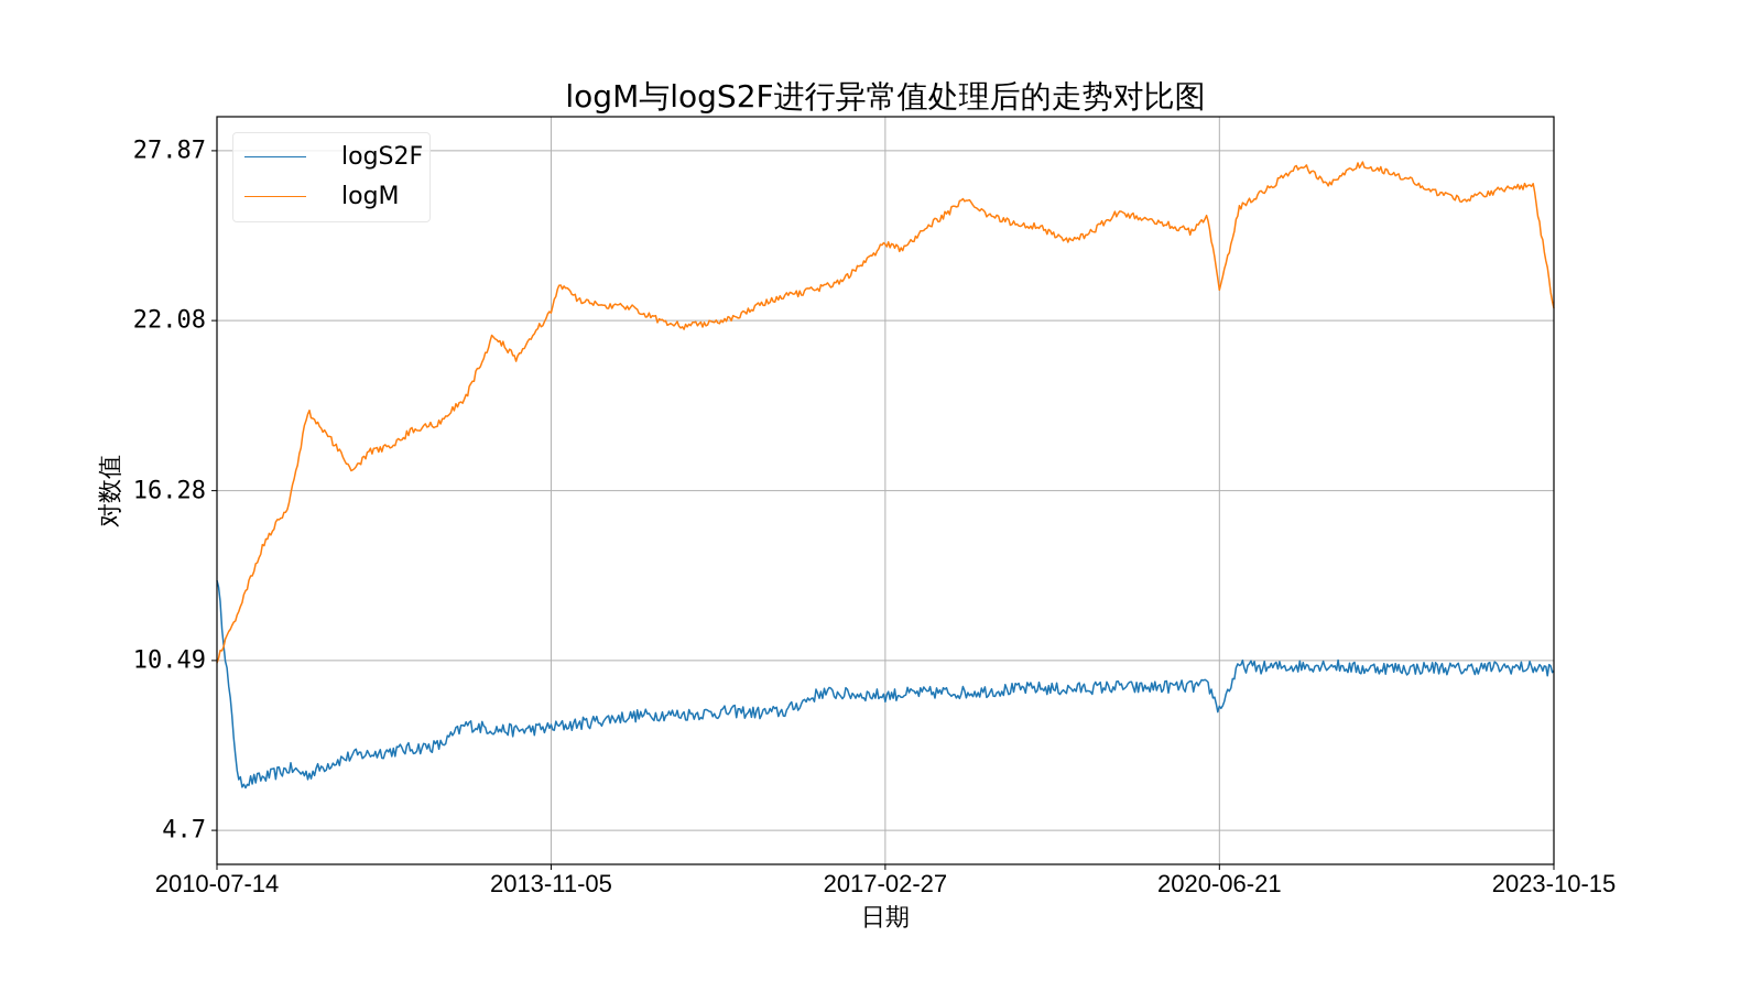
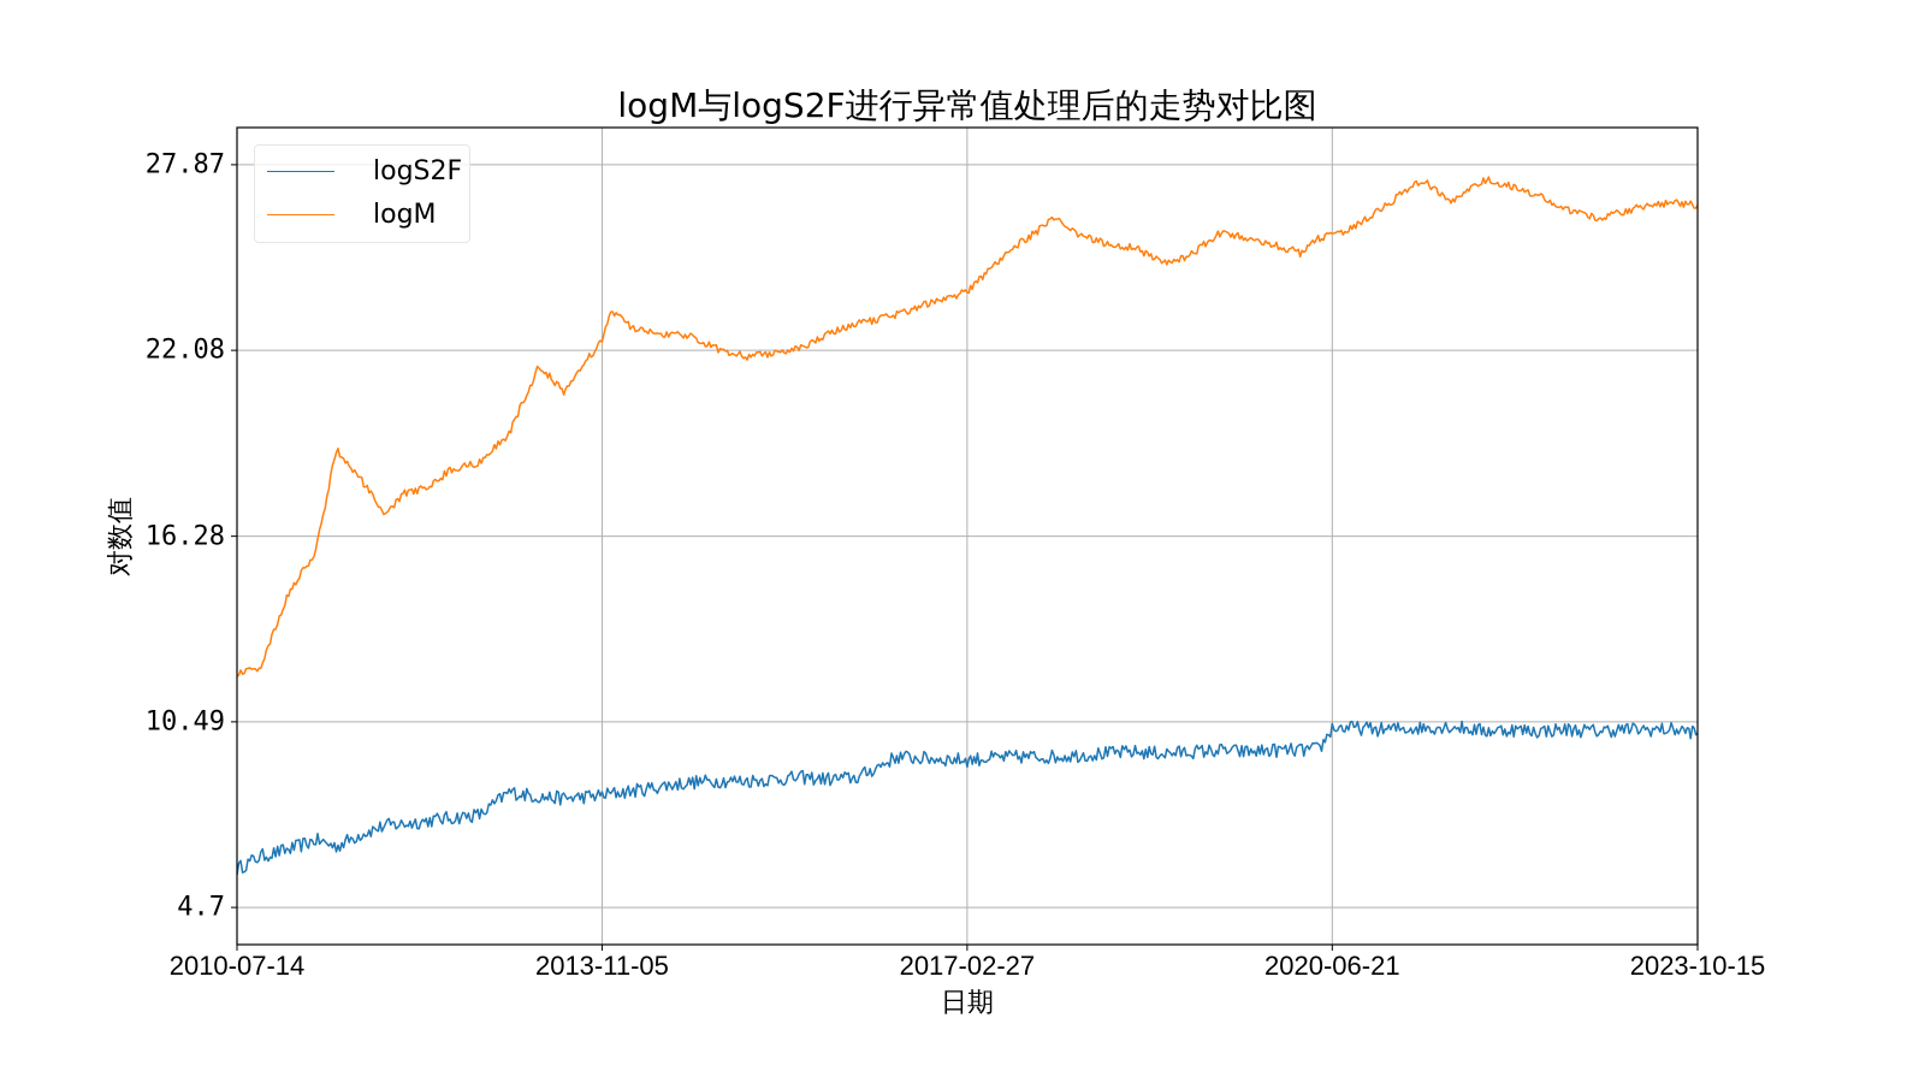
logS2F/2010-07-14: 13.4 -> 5.9
logM/2010-07-14: 10.5 -> 12.0
logM/2017-02-27: 24.7 -> 23.9
logS2F/2020-06-21: 8.8 -> 10.3
logM/2020-06-21: 23.1 -> 25.7
logM/2023-10-15: 22.5 -> 26.6
